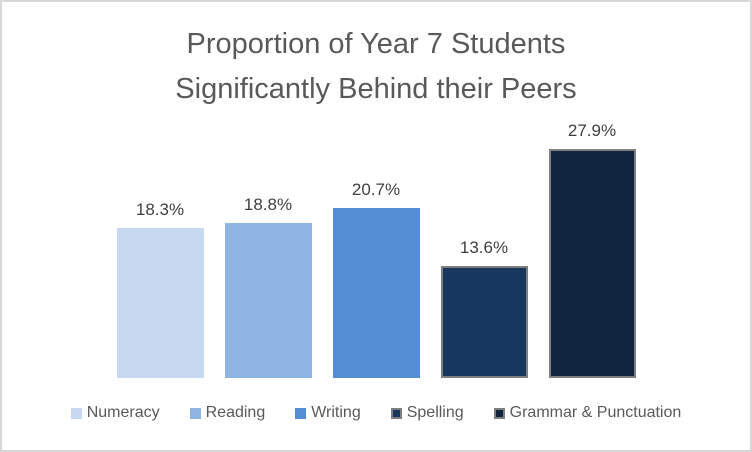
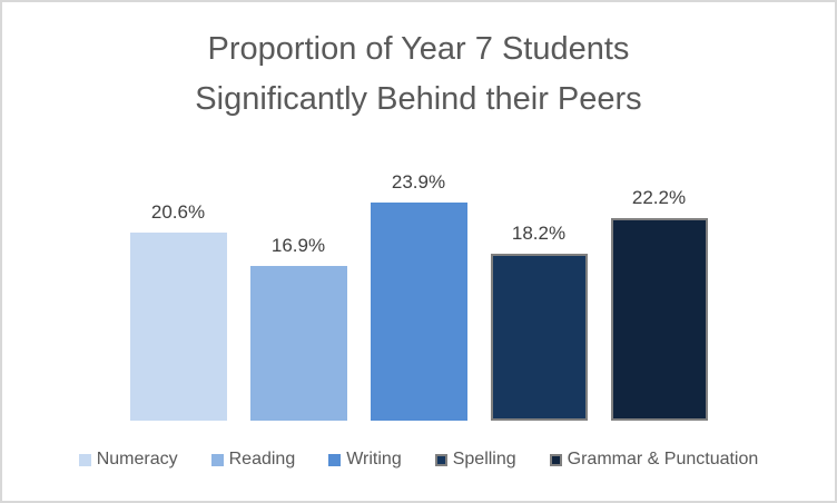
Numeracy: 18.3% -> 20.6%
Reading: 18.8% -> 16.9%
Writing: 20.7% -> 23.9%
Spelling: 13.6% -> 18.2%
Grammar & Punctuation: 27.9% -> 22.2%
